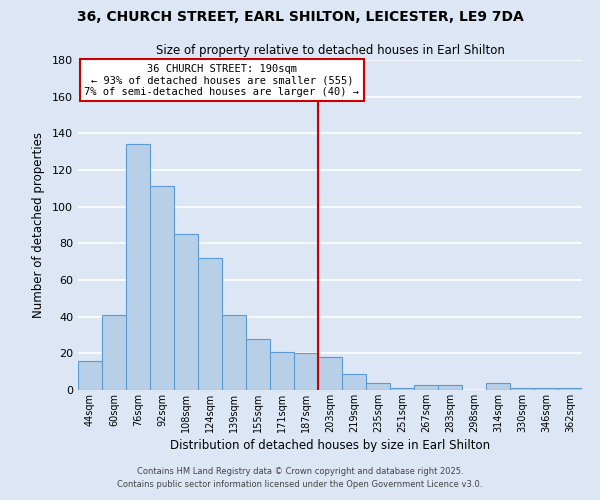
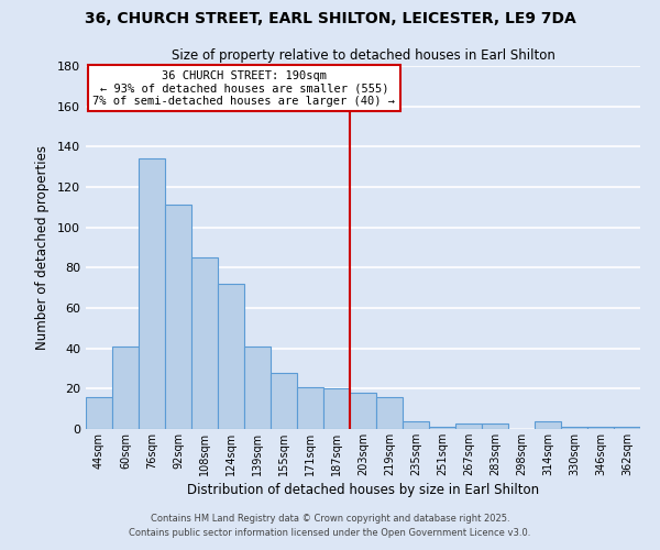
219sqm: 9 -> 16
